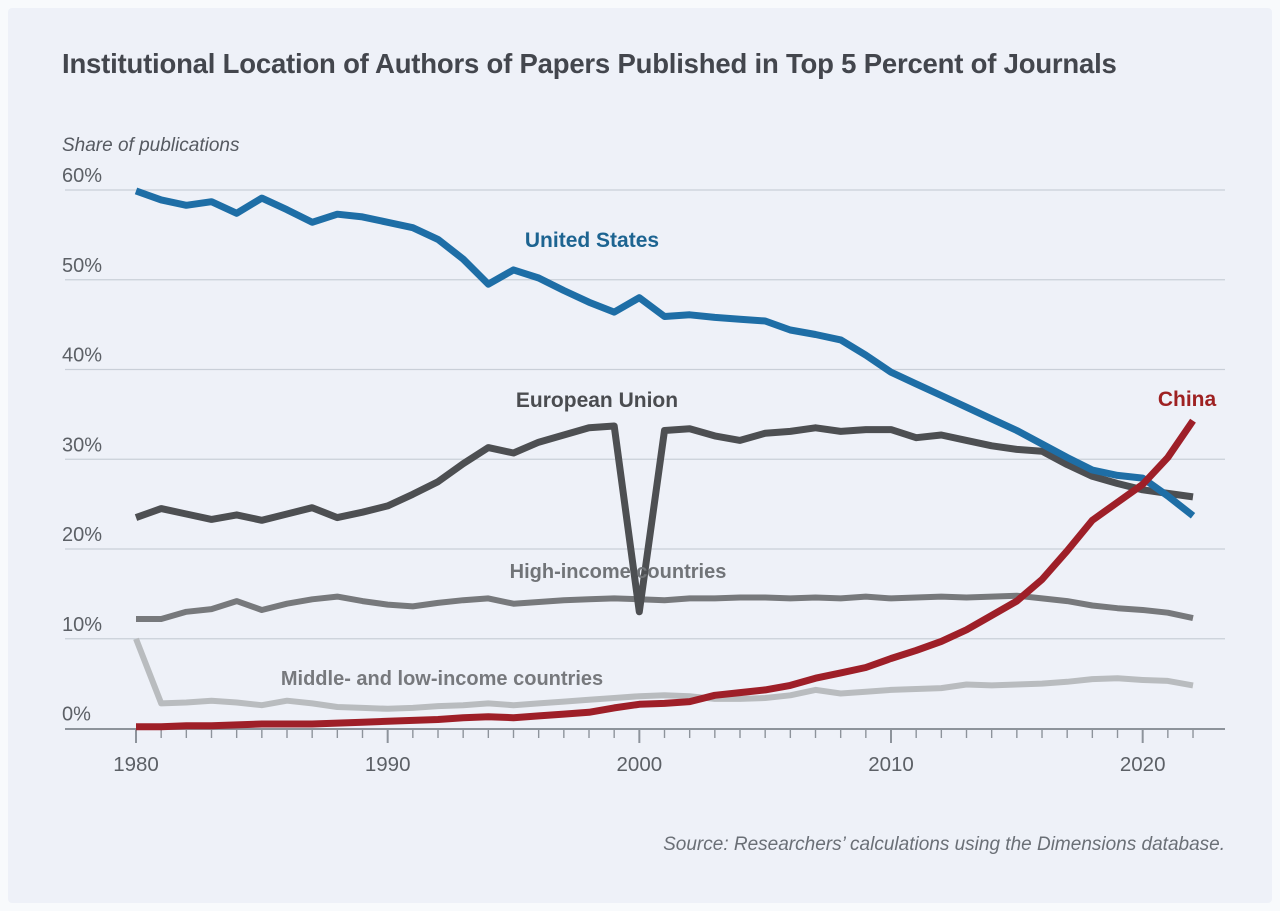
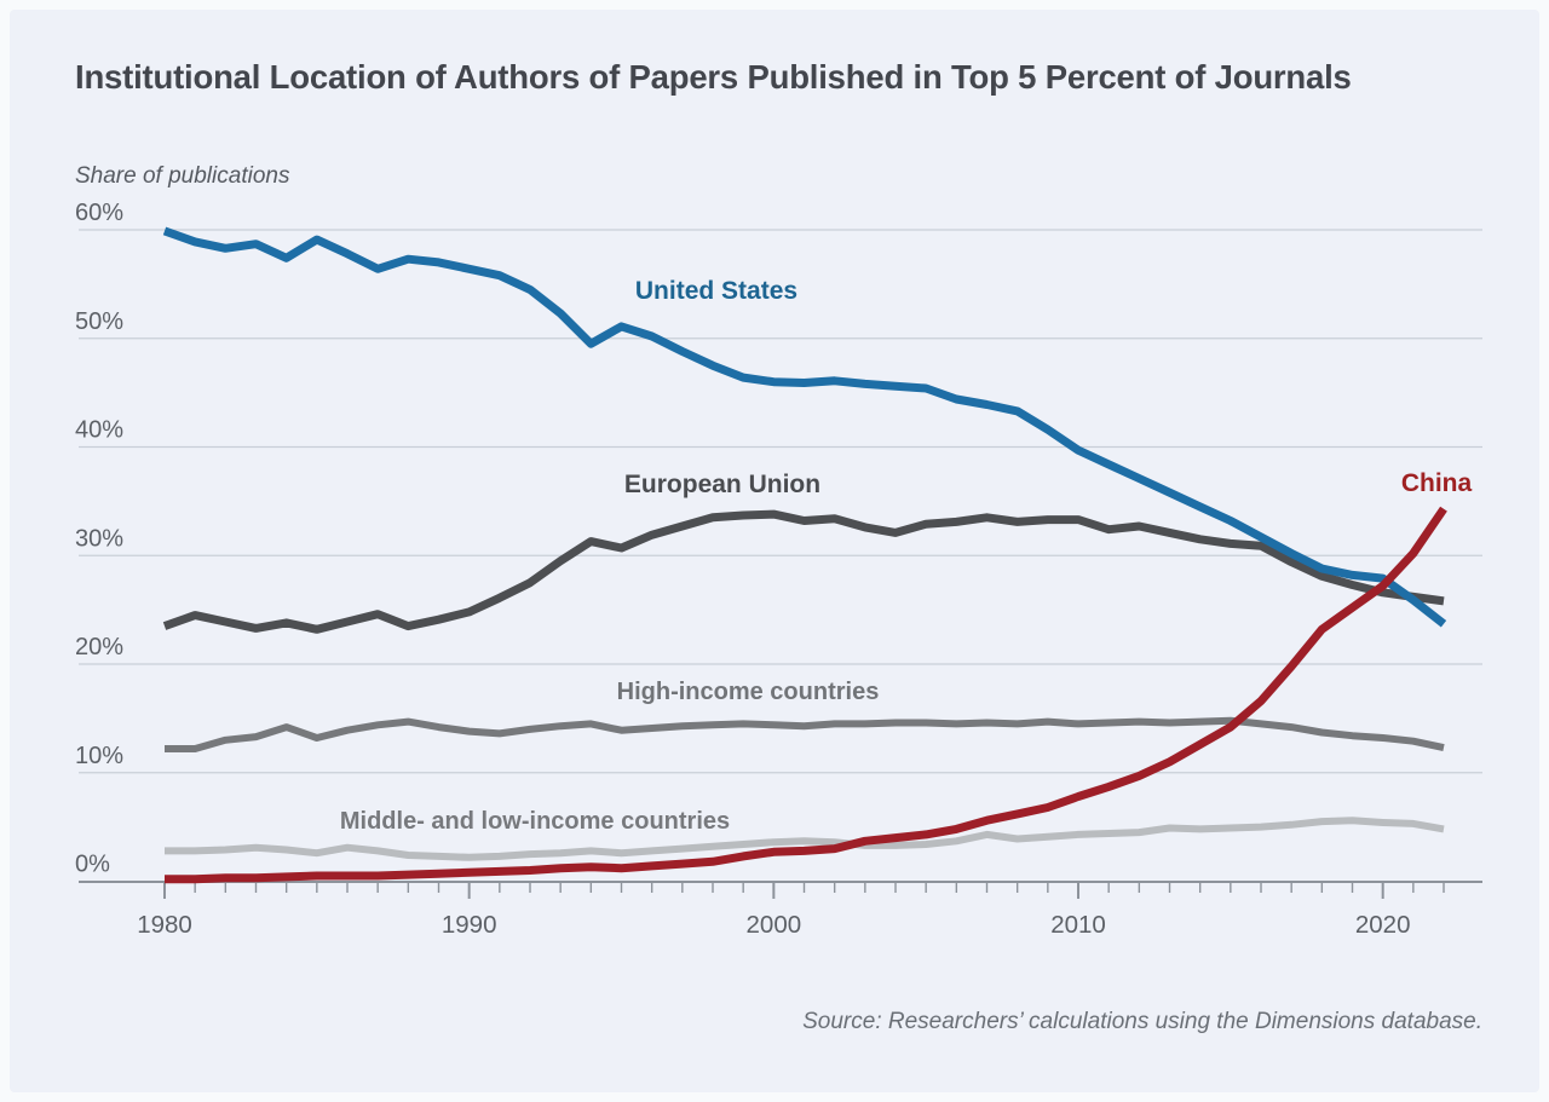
Middle- and low-income countries/1980: 10% -> 3%
European Union/2000: 13% -> 34%
United States/2000: 48% -> 46%
